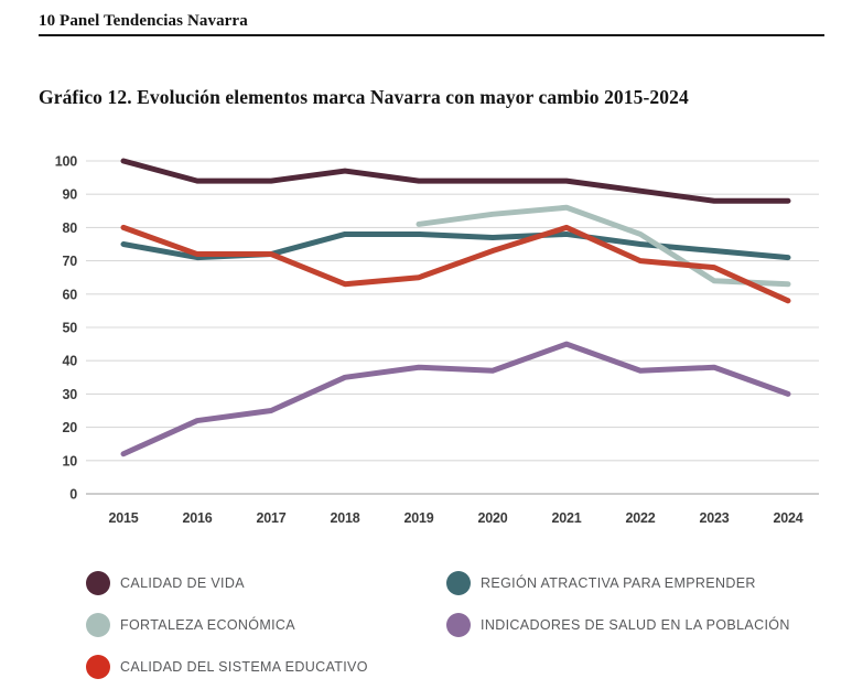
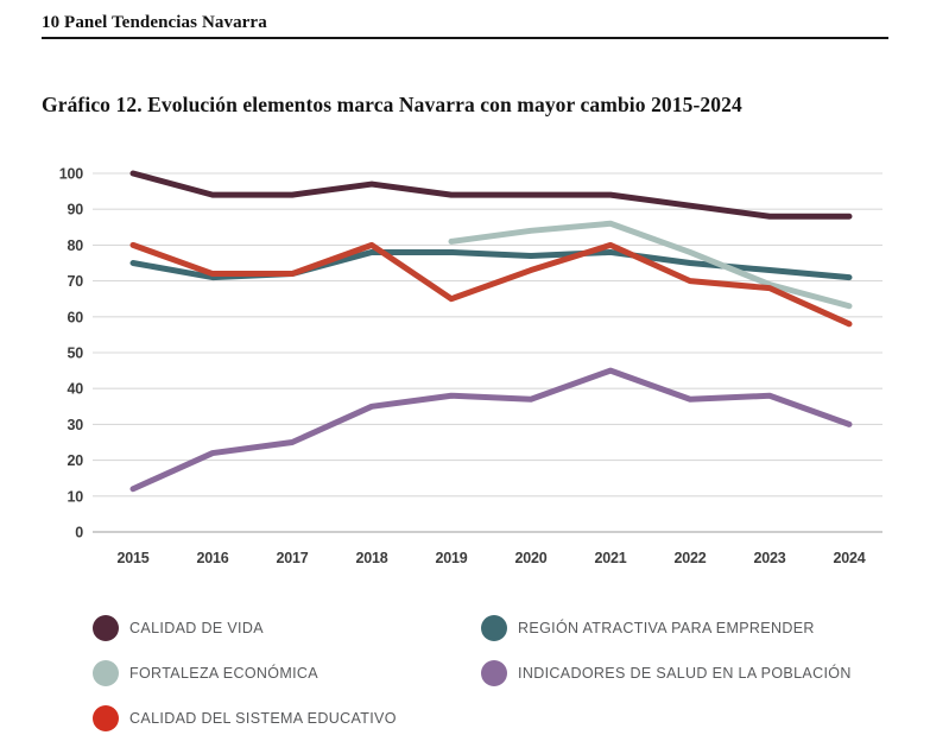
CALIDAD DEL SISTEMA EDUCATIVO/2018: 63 -> 80
FORTALEZA ECONÓMICA/2023: 64 -> 69
